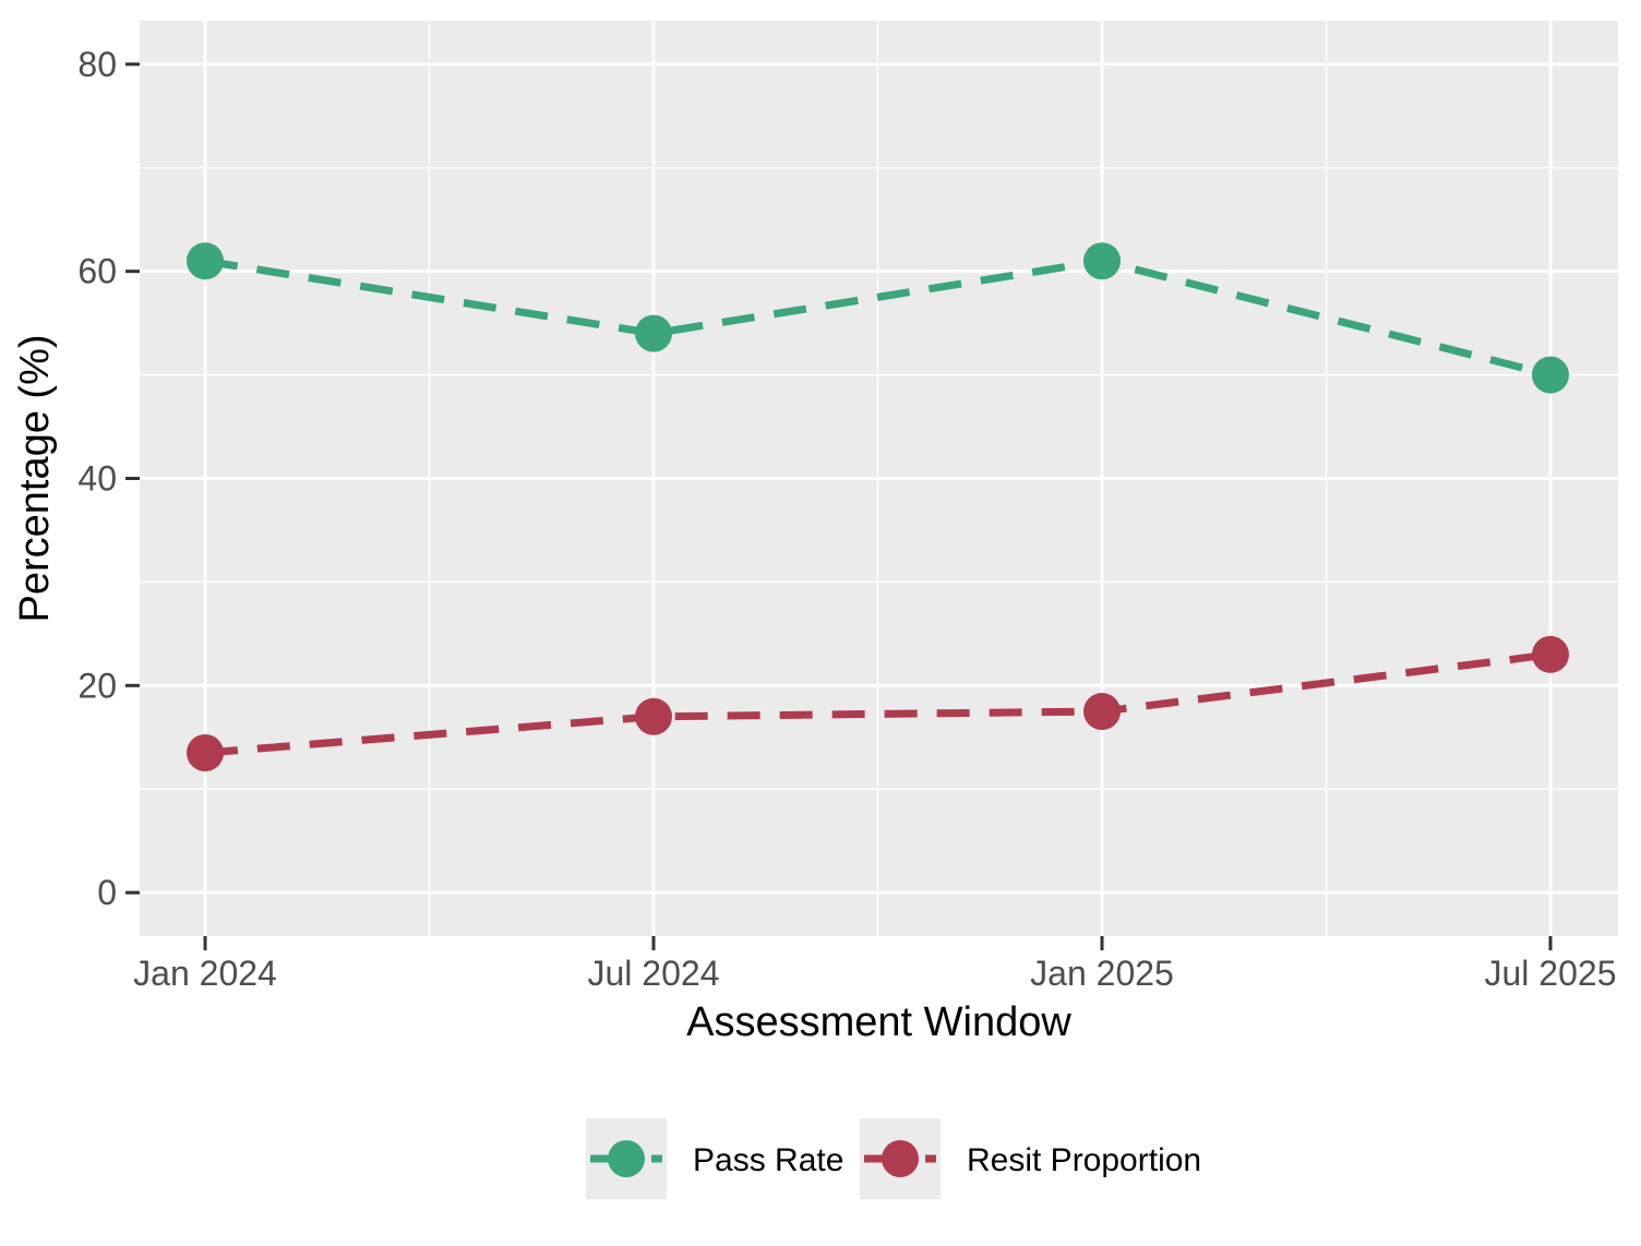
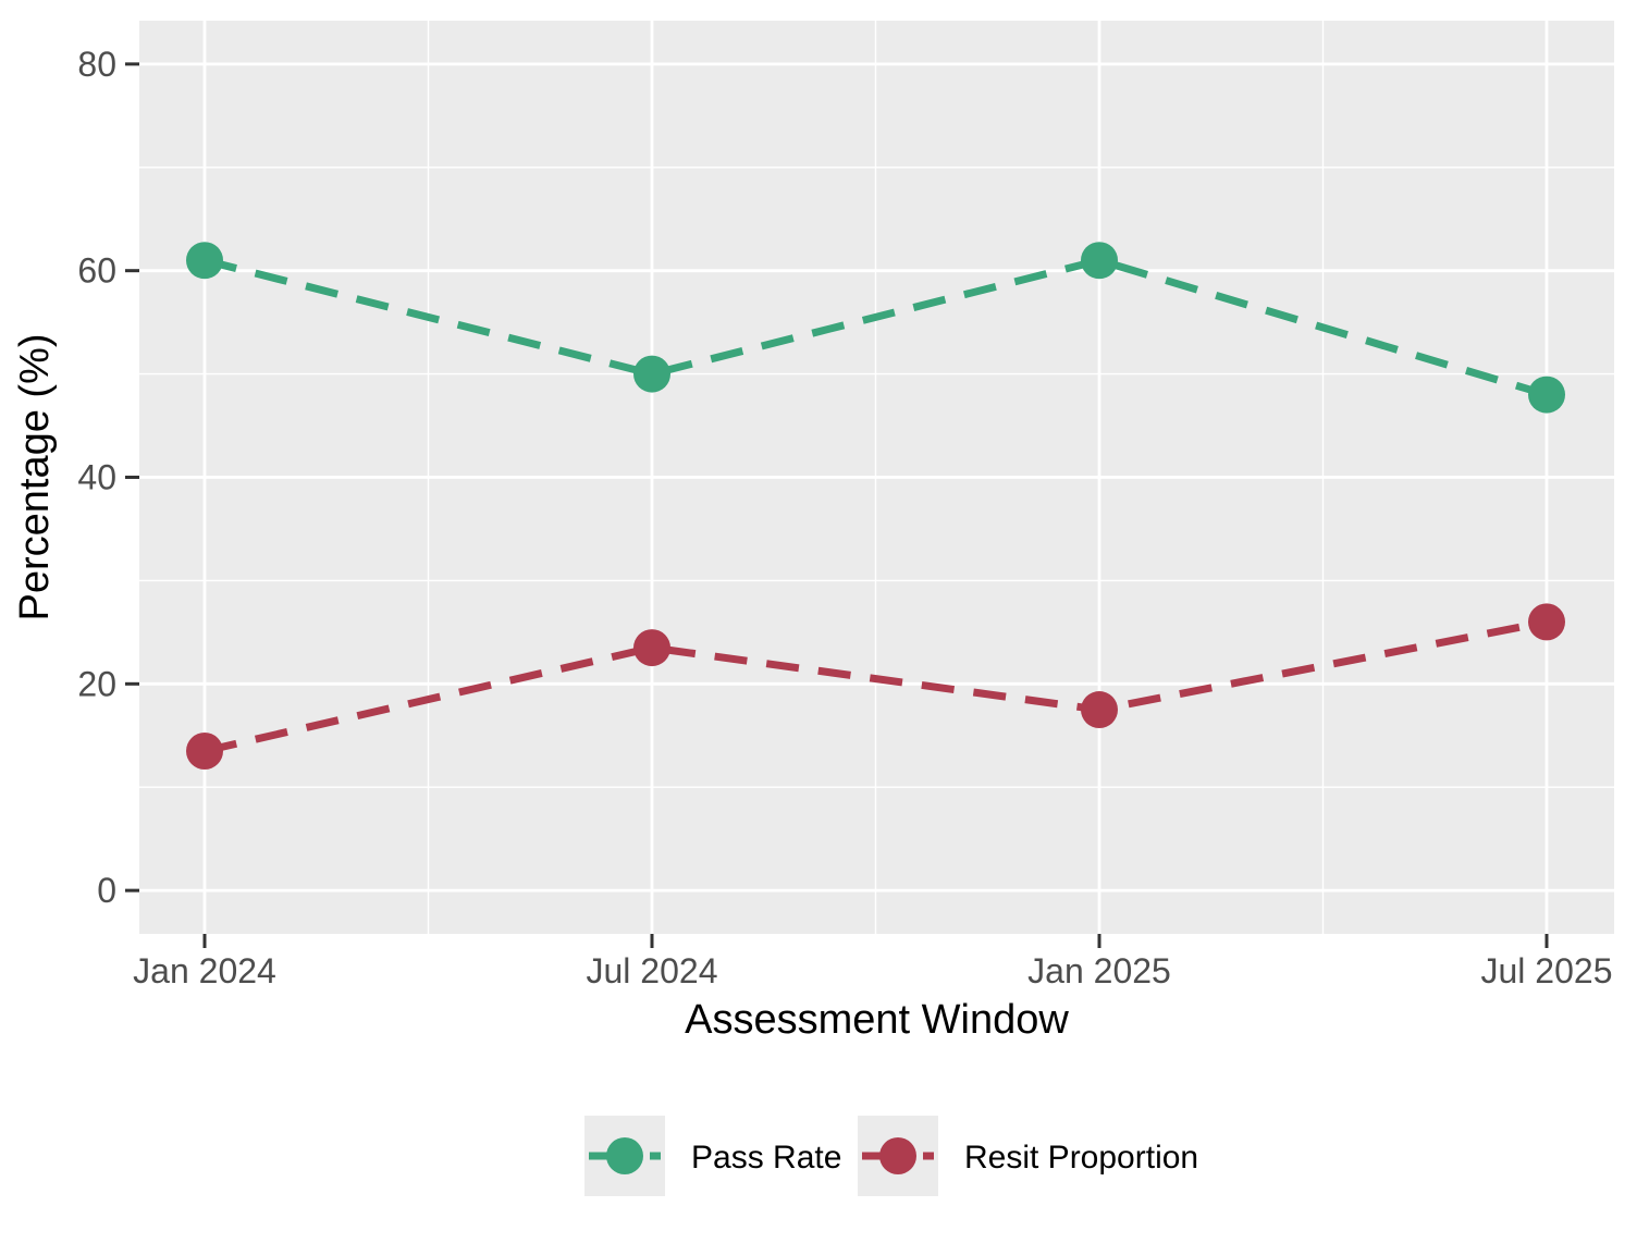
Pass Rate/Jul 2024: 54 -> 50
Resit Proportion/Jul 2024: 17 -> 24
Pass Rate/Jul 2025: 50 -> 48
Resit Proportion/Jul 2025: 23 -> 26
